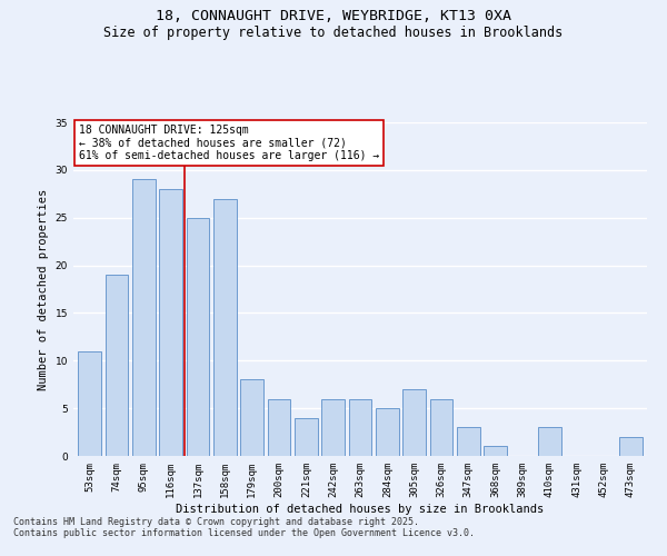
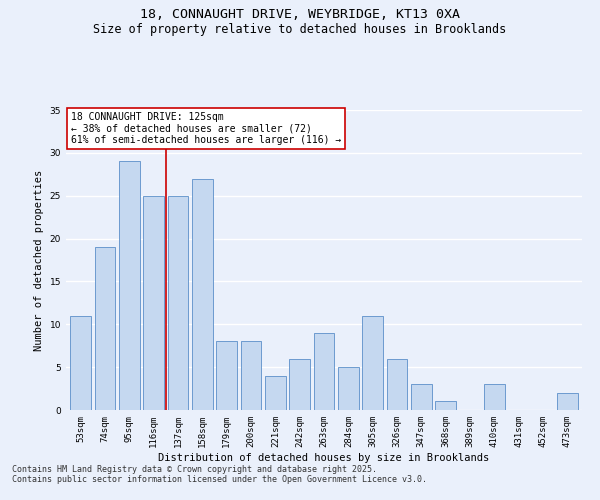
116sqm: 28 -> 25
200sqm: 6 -> 8
263sqm: 6 -> 9
305sqm: 7 -> 11
